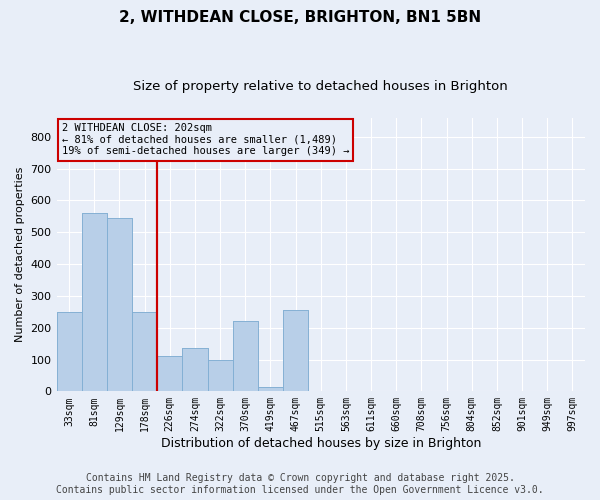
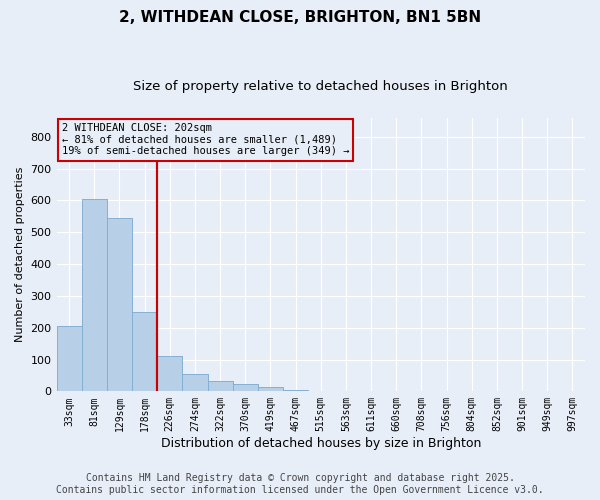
33sqm: 250 -> 205
81sqm: 560 -> 605
274sqm: 135 -> 55
322sqm: 100 -> 32
370sqm: 220 -> 22
467sqm: 255 -> 5
